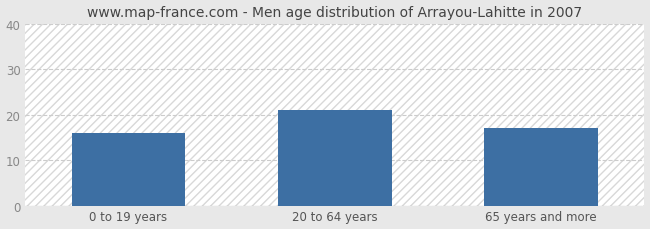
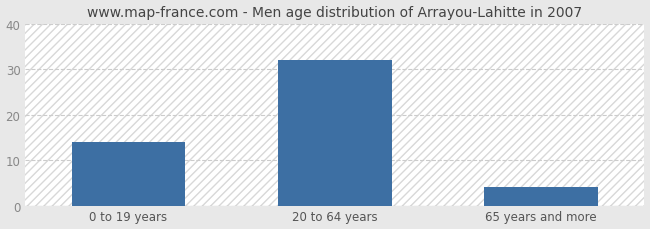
0 to 19 years: 16 -> 14
20 to 64 years: 21 -> 32
65 years and more: 17 -> 4
